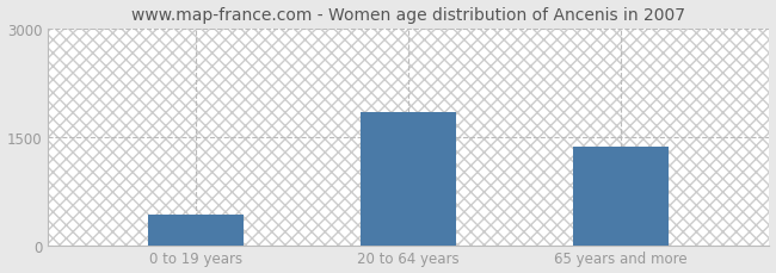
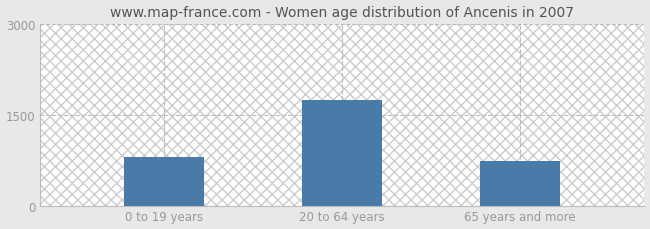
0 to 19 years: 420 -> 800
20 to 64 years: 1840 -> 1750
65 years and more: 1360 -> 740
